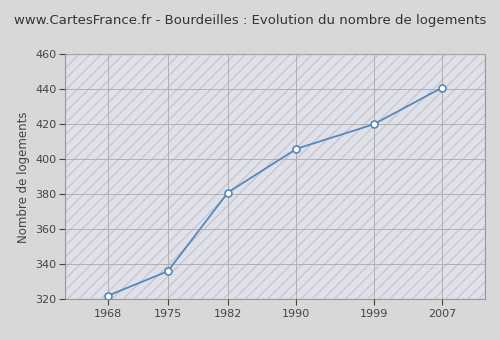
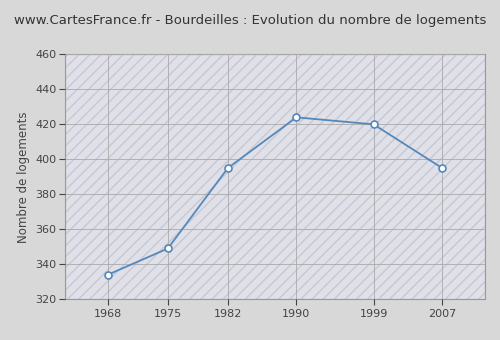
1968: 322 -> 334
1975: 336 -> 349
1982: 381 -> 395
1990: 406 -> 424
2007: 441 -> 395
